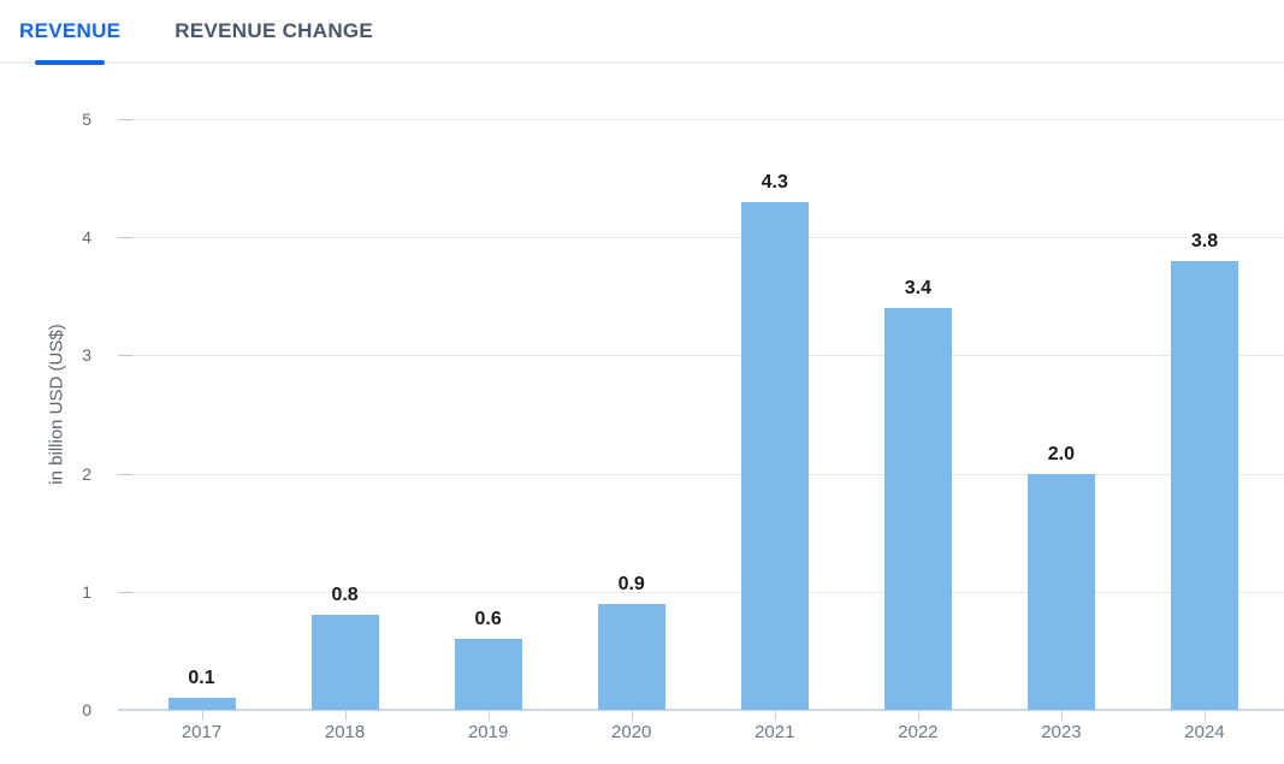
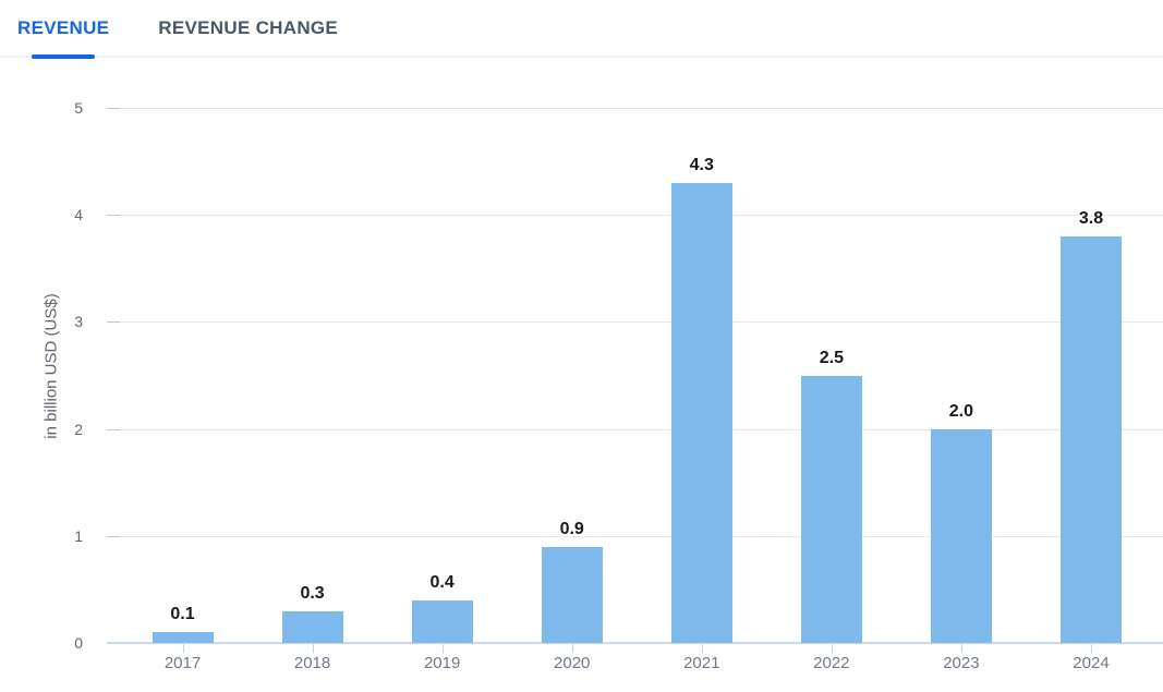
2018: 0.8 -> 0.3
2019: 0.6 -> 0.4
2022: 3.4 -> 2.5
